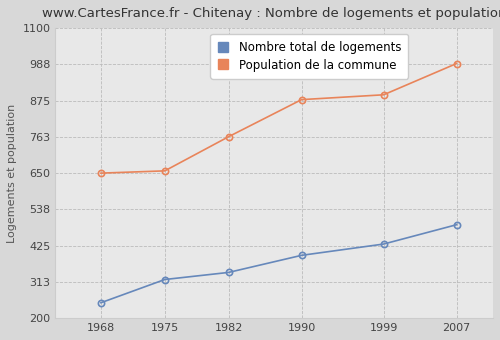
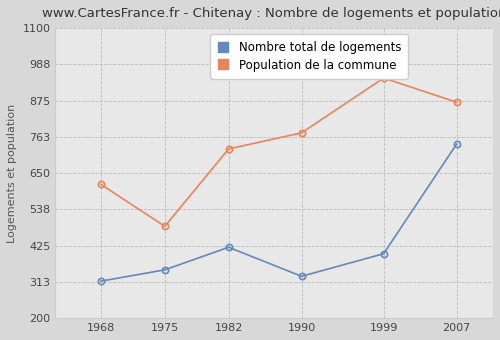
Nombre total de logements/1968: 248 -> 315
Population de la commune/1968: 650 -> 615
Nombre total de logements/1975: 320 -> 350
Population de la commune/1975: 657 -> 485
Nombre total de logements/1982: 342 -> 420
Population de la commune/1982: 763 -> 725
Nombre total de logements/1990: 395 -> 330
Population de la commune/1990: 878 -> 775
Nombre total de logements/1999: 430 -> 400
Population de la commune/1999: 893 -> 945
Nombre total de logements/2007: 490 -> 740
Population de la commune/2007: 990 -> 870
